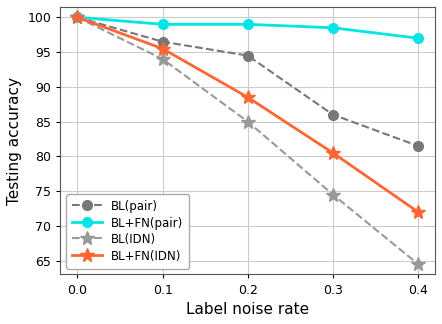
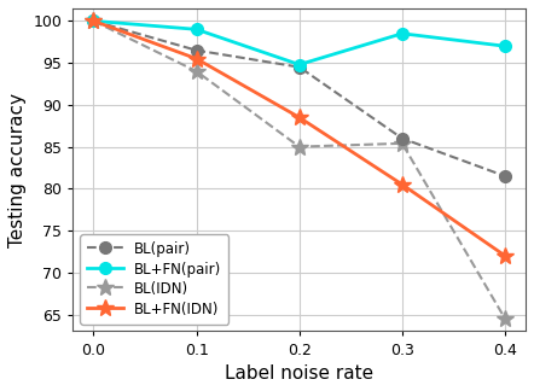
BL+FN(pair)/0.2: 99.0 -> 94.8
BL(IDN)/0.3: 74.5 -> 85.4
